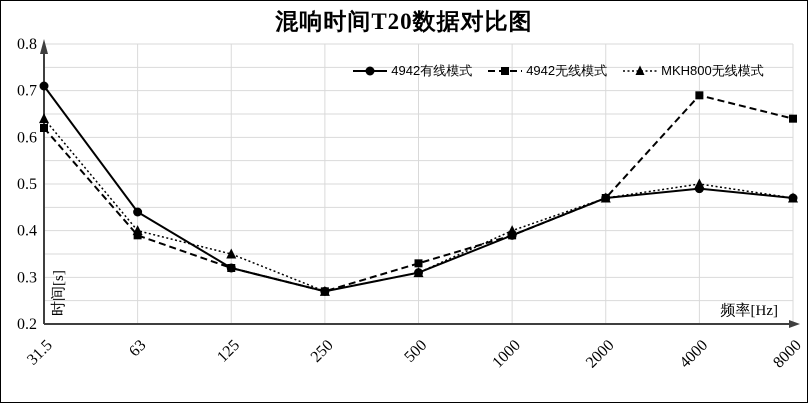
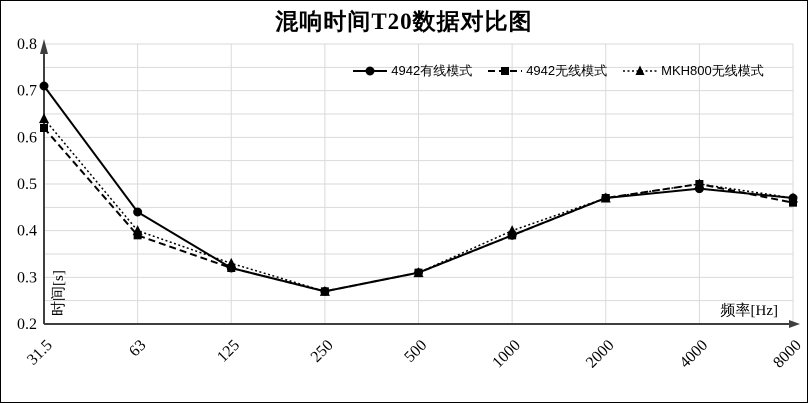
MKH800无线模式/125: 0.35 -> 0.33
4942无线模式/500: 0.33 -> 0.31
4942无线模式/4000: 0.69 -> 0.50
4942无线模式/8000: 0.64 -> 0.46
